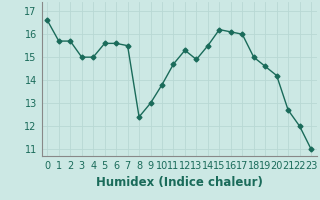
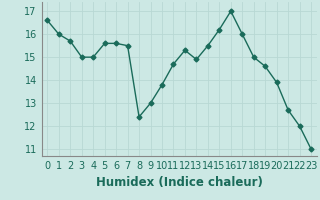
1: 15.7 -> 16.0
16: 16.1 -> 17.0
20: 14.2 -> 13.9
